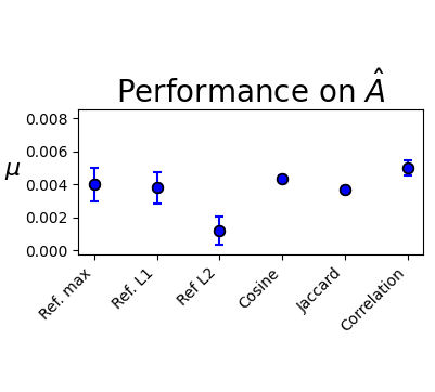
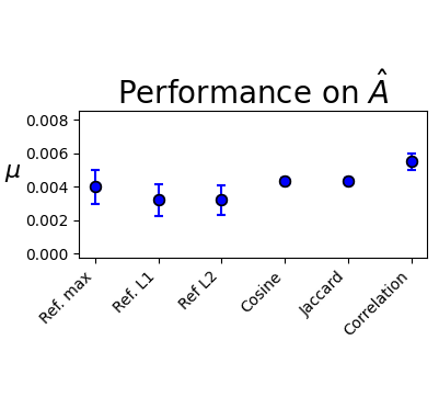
Ref. L1: 0.0038 -> 0.0032
Ref L2: 0.0012 -> 0.0032
Jaccard: 0.0037 -> 0.0043
Correlation: 0.0050 -> 0.0055
